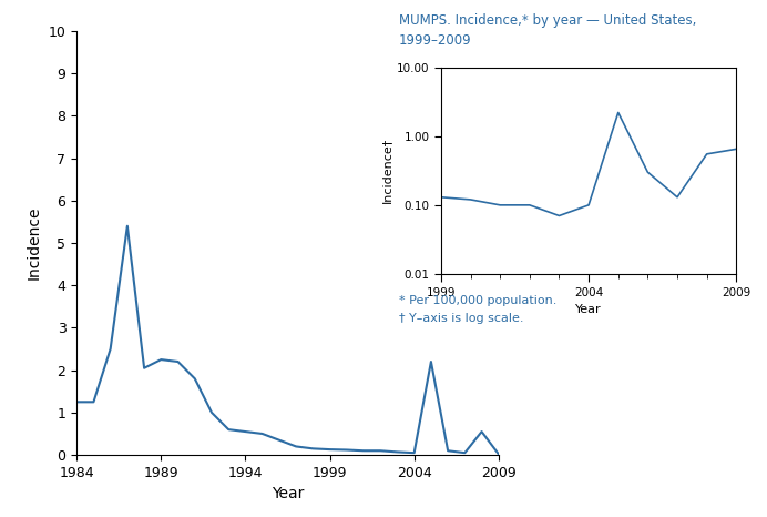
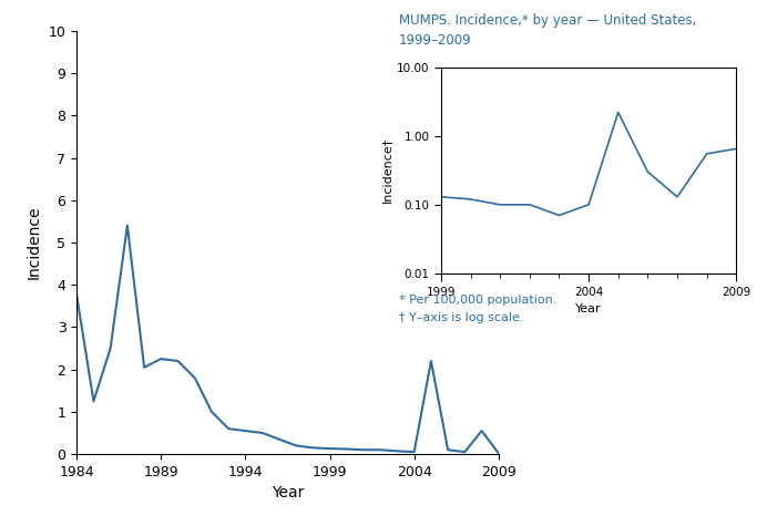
1984: 1.25 -> 3.75
